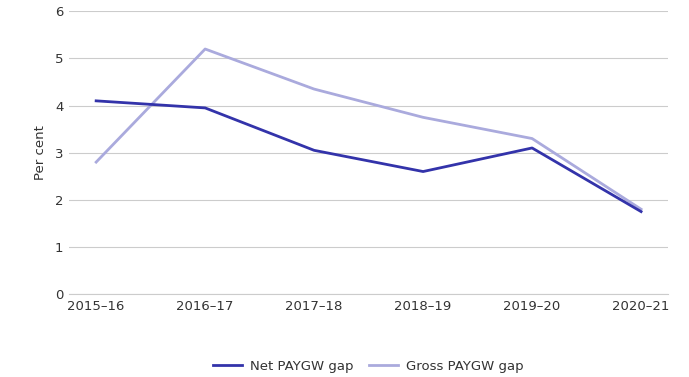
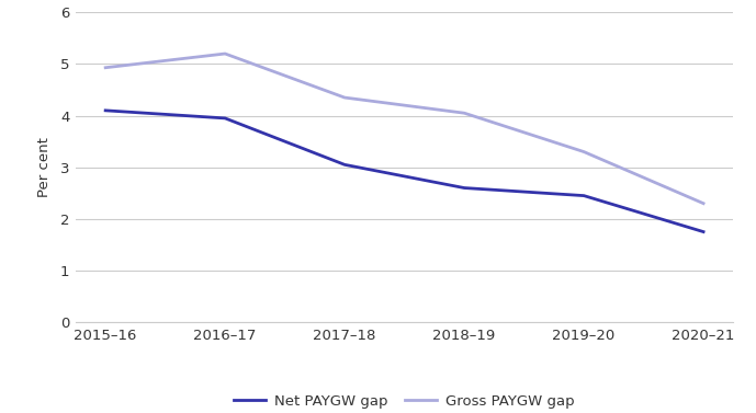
Gross PAYGW gap/2015–16: 2.80 -> 4.93
Gross PAYGW gap/2018–19: 3.75 -> 4.05
Net PAYGW gap/2019–20: 3.10 -> 2.45
Gross PAYGW gap/2020–21: 1.80 -> 2.30
